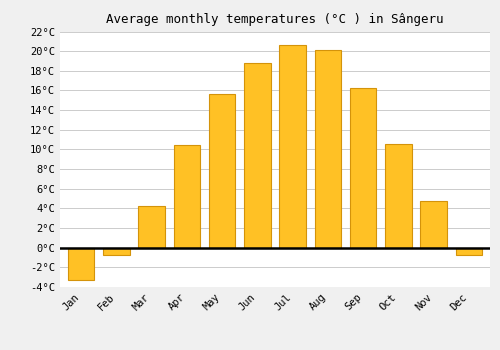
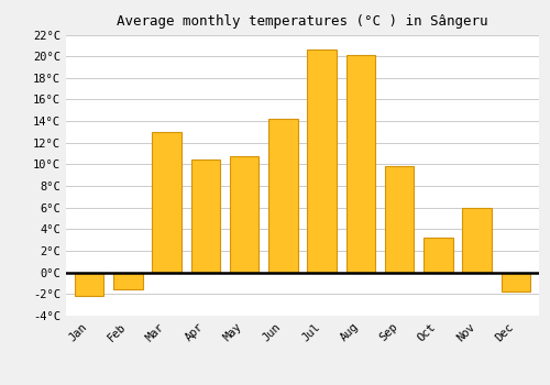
Jan: -3.3°C -> -2.2°C
Feb: -0.7°C -> -1.6°C
Mar: 4.2°C -> 13.0°C
May: 15.6°C -> 10.8°C
Jun: 18.8°C -> 14.2°C
Sep: 16.2°C -> 9.8°C
Oct: 10.6°C -> 3.2°C
Nov: 4.8°C -> 6.0°C
Dec: -0.7°C -> -1.8°C
